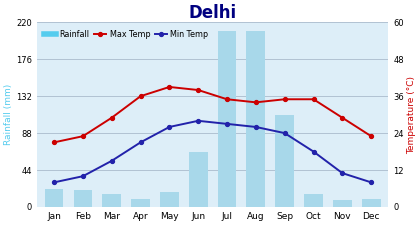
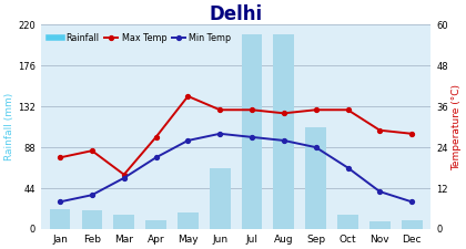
Max Temp/Mar: 29 -> 16
Max Temp/Apr: 36 -> 27
Max Temp/Jun: 38 -> 35
Max Temp/Dec: 23 -> 28
